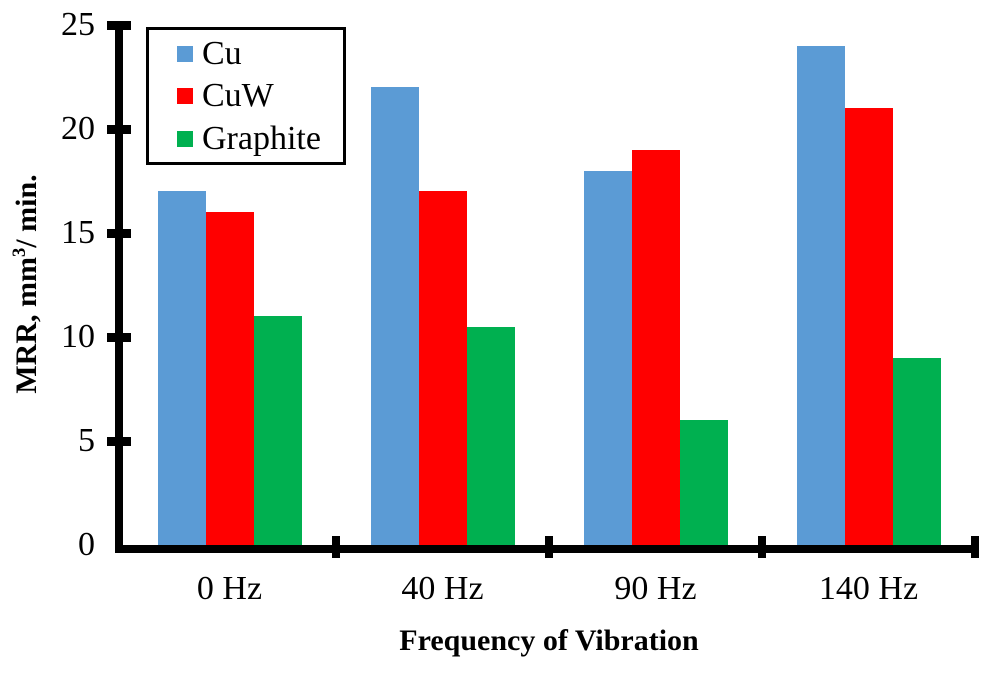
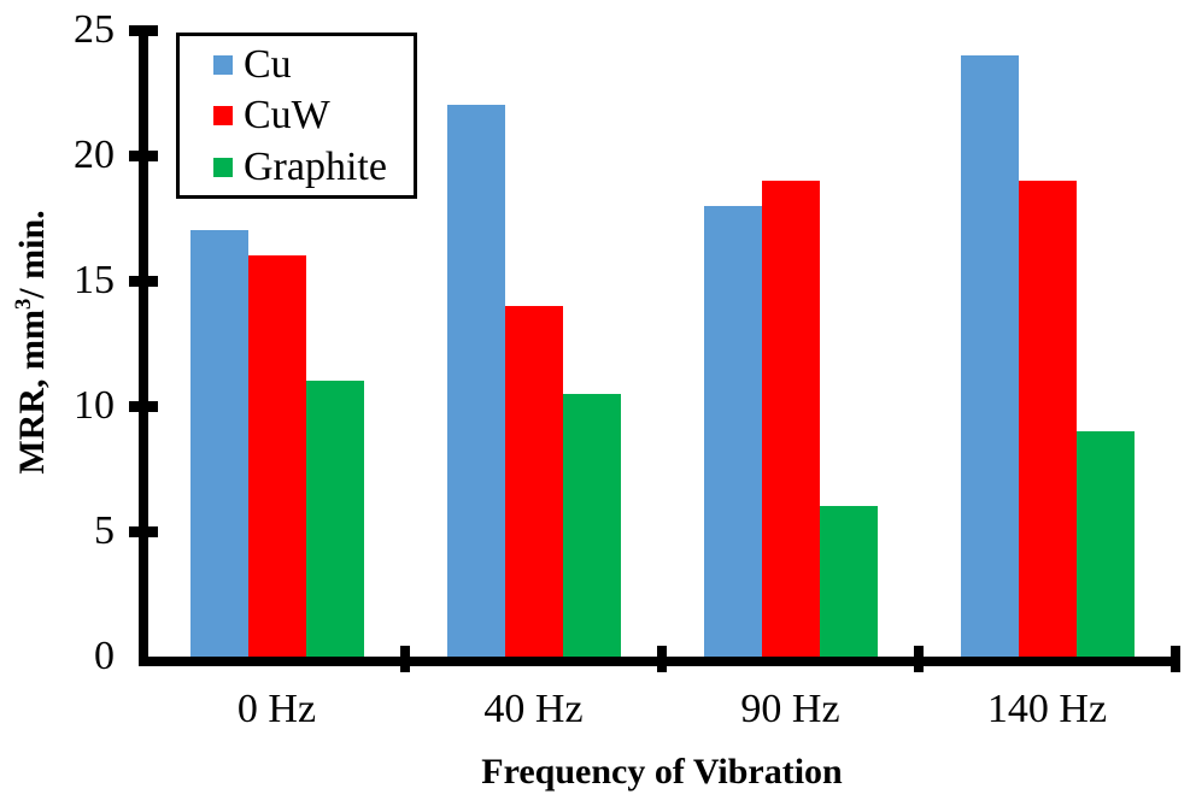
CuW/40 Hz: 17 -> 14
CuW/140 Hz: 21 -> 19
